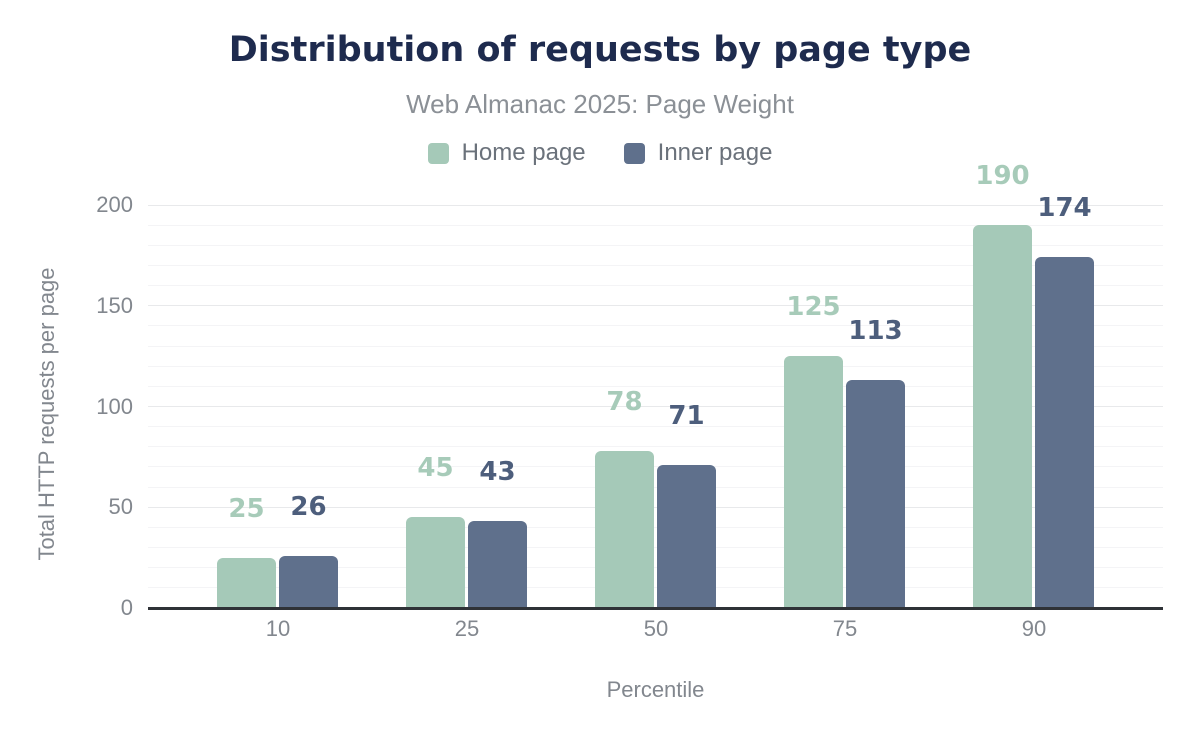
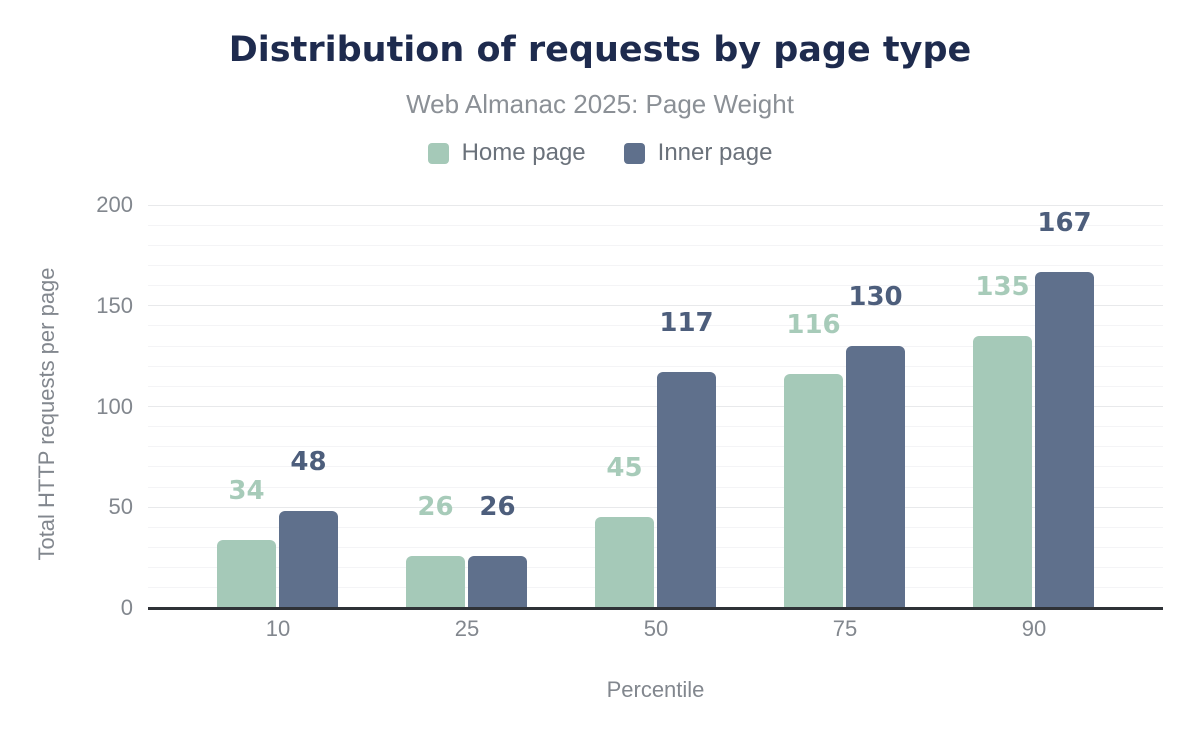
Home page/10: 25 -> 34
Inner page/10: 26 -> 48
Home page/25: 45 -> 26
Inner page/25: 43 -> 26
Home page/50: 78 -> 45
Inner page/50: 71 -> 117
Home page/75: 125 -> 116
Inner page/75: 113 -> 130
Home page/90: 190 -> 135
Inner page/90: 174 -> 167
